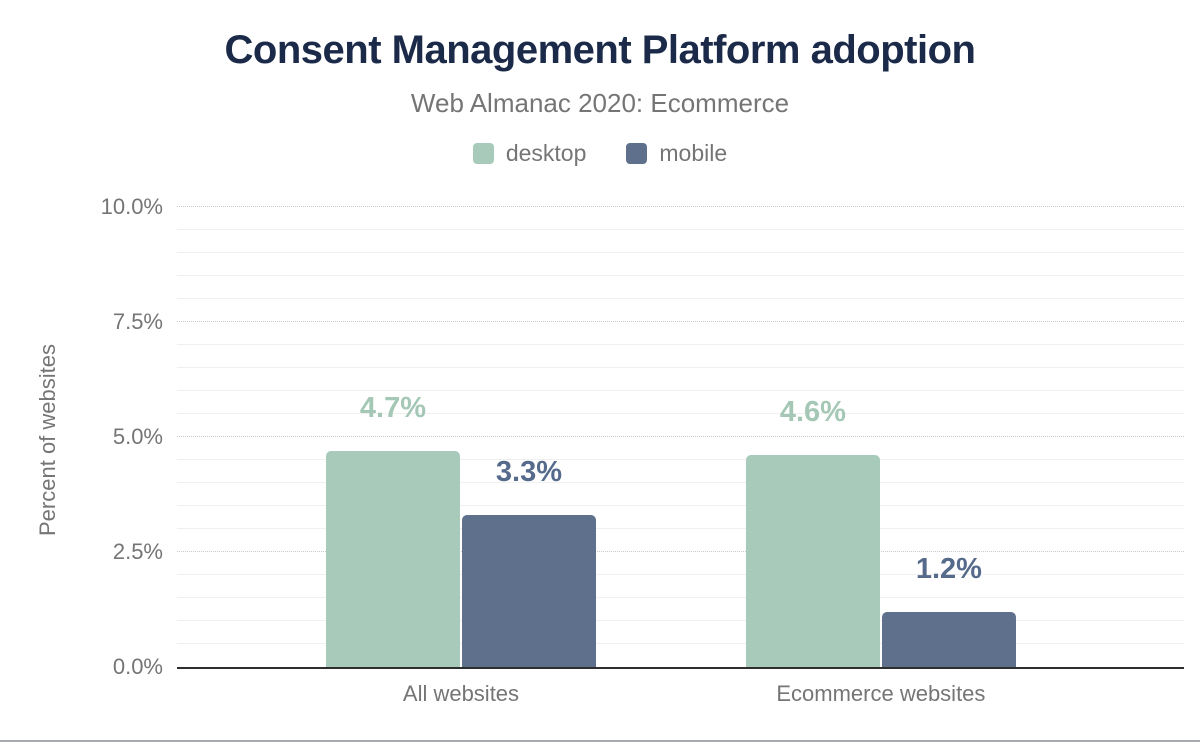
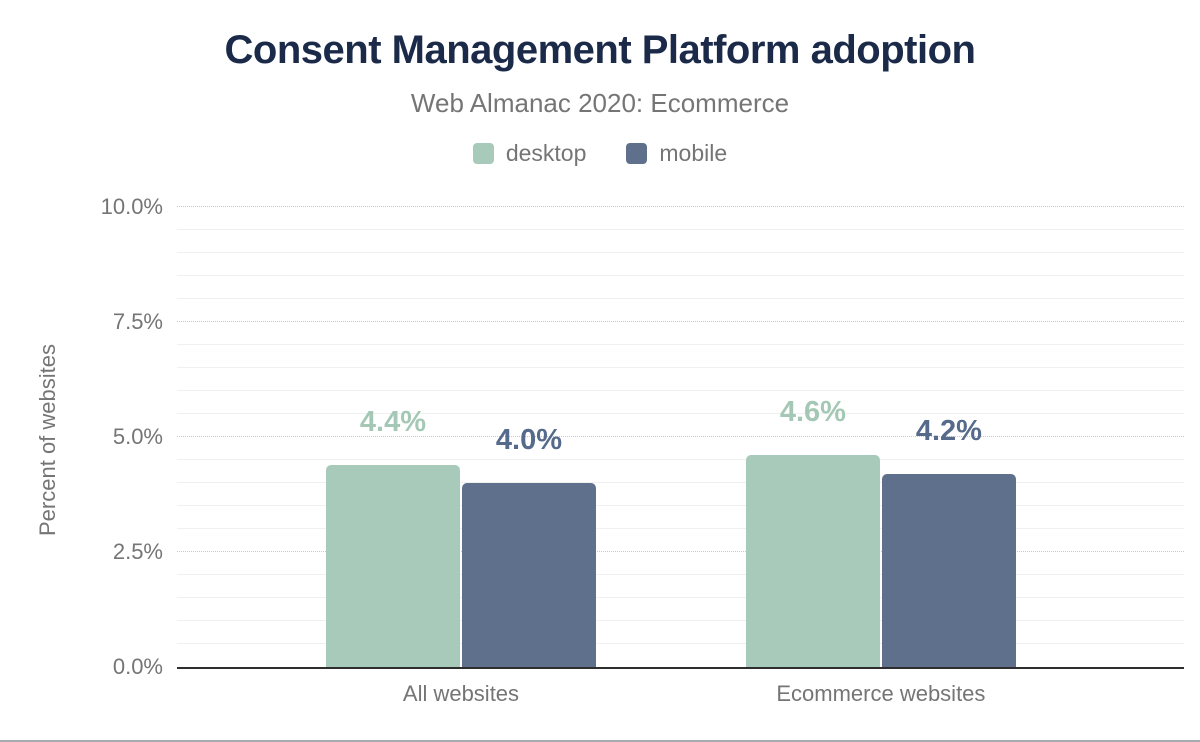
desktop/All websites: 4.7% -> 4.4%
mobile/All websites: 3.3% -> 4.0%
mobile/Ecommerce websites: 1.2% -> 4.2%
